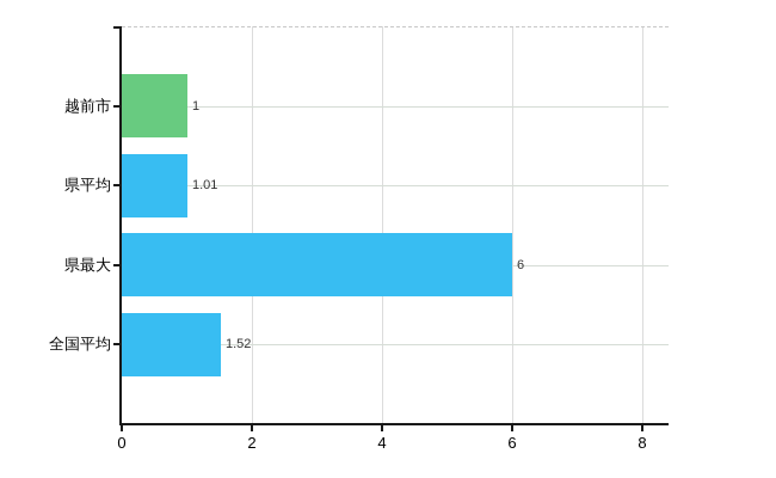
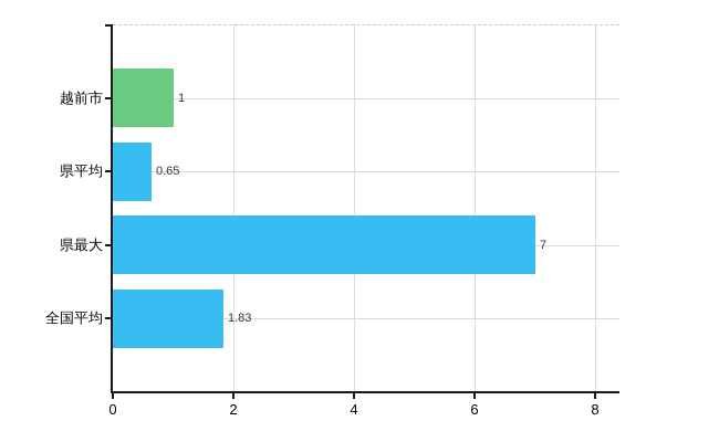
県平均: 1.01 -> 0.65
県最大: 6 -> 7
全国平均: 1.52 -> 1.83
